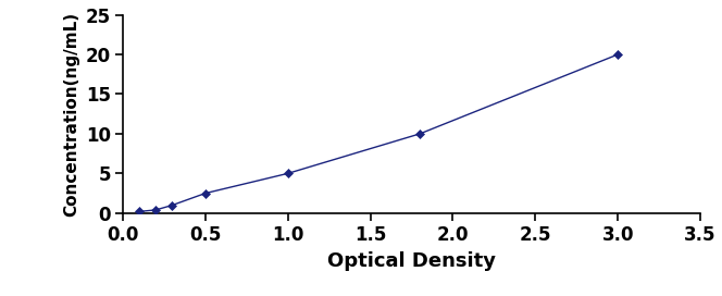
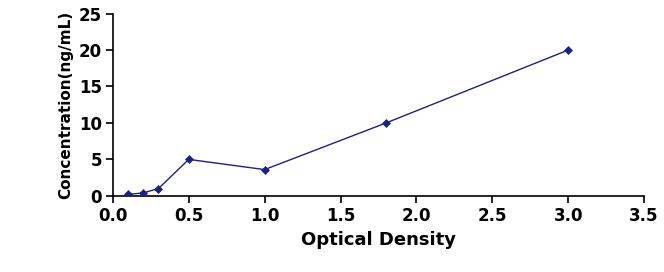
0.5: 2.5 -> 5.0
1.0: 5.0 -> 3.6
